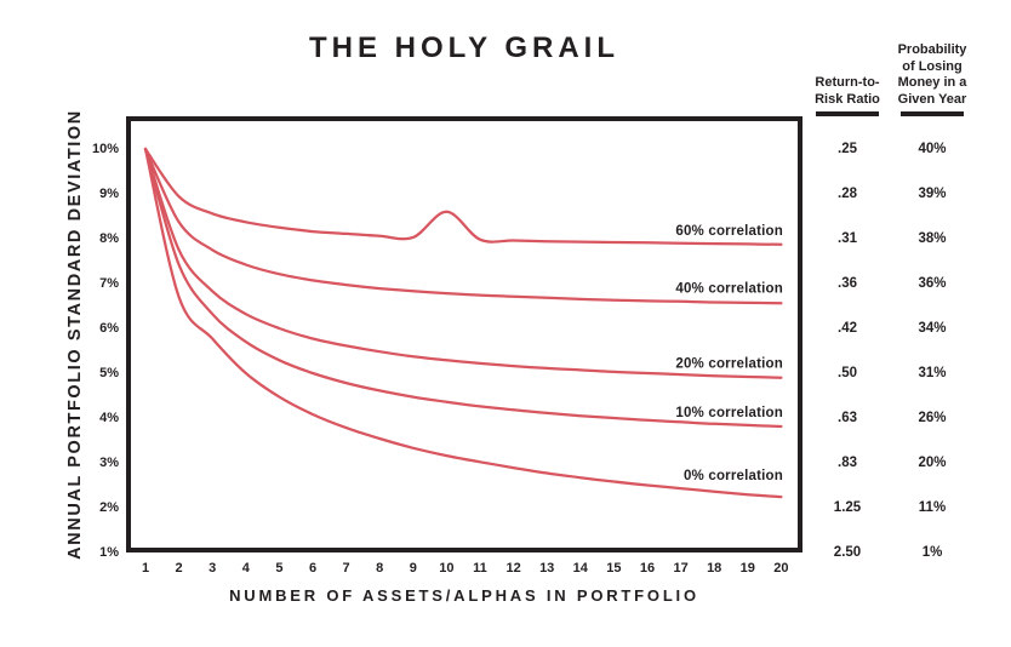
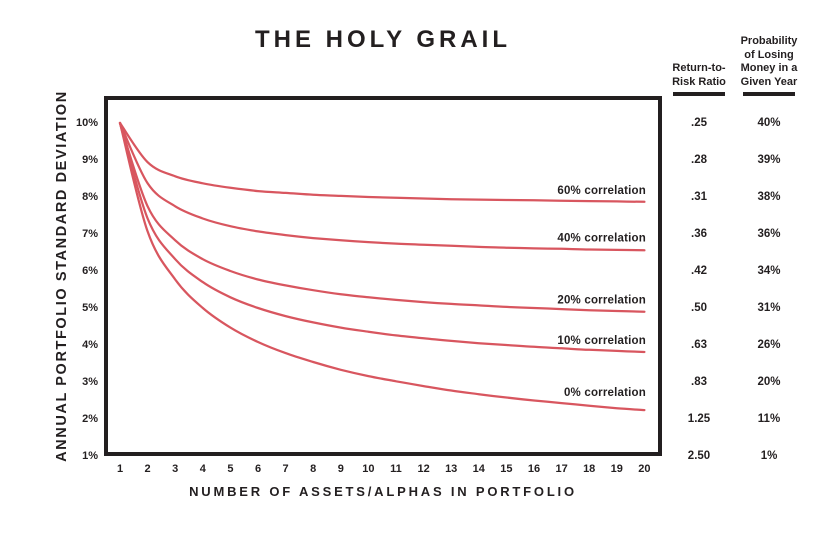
0% correlation/2: 6.7% -> 7.1%
60% correlation/10: 8.6% -> 8.0%
